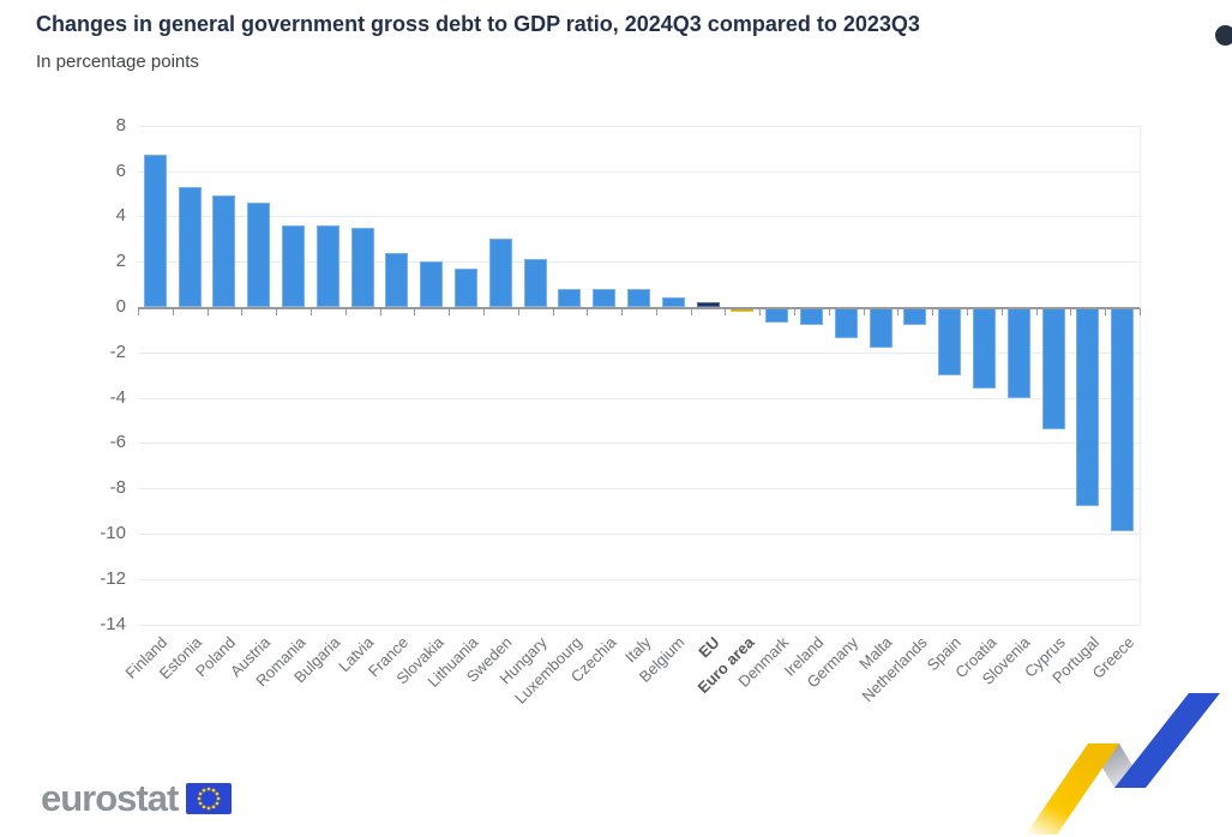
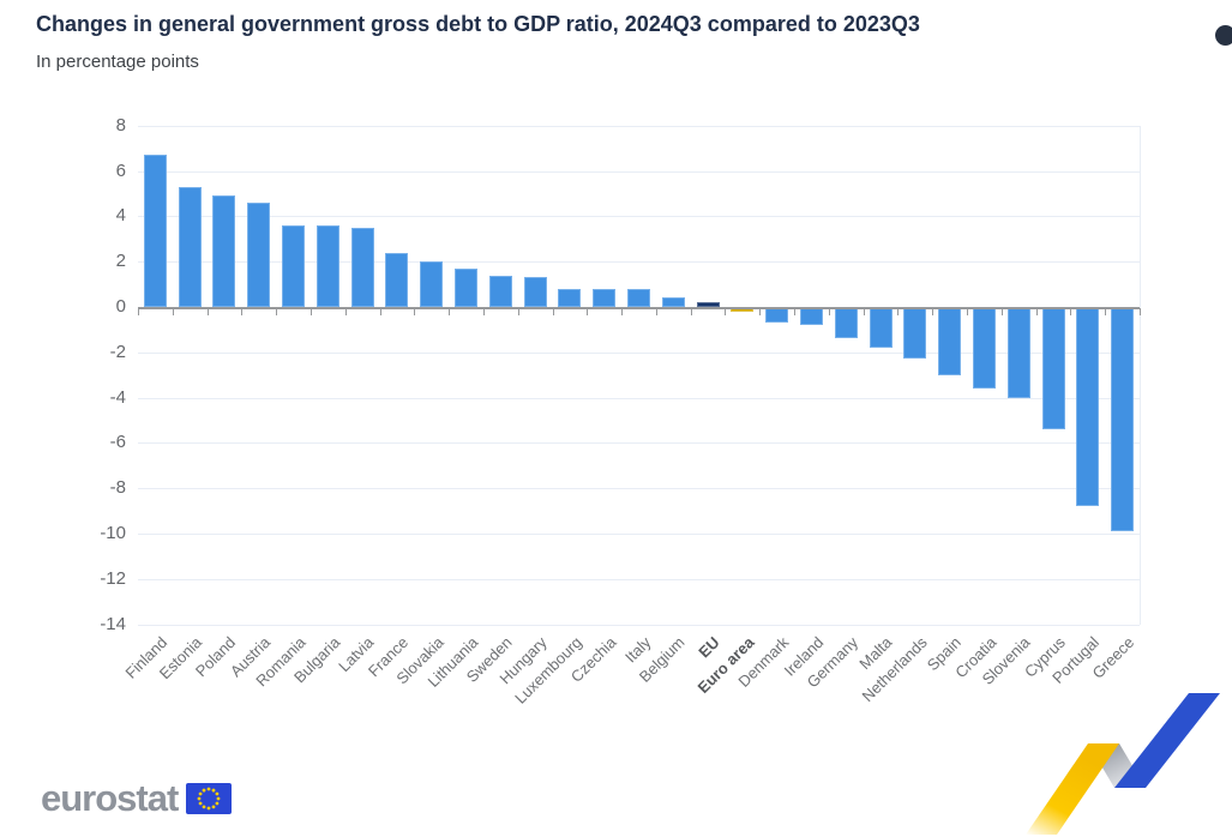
Sweden: 3.0 -> 1.4
Hungary: 2.1 -> 1.3
Netherlands: -0.8 -> -2.3
